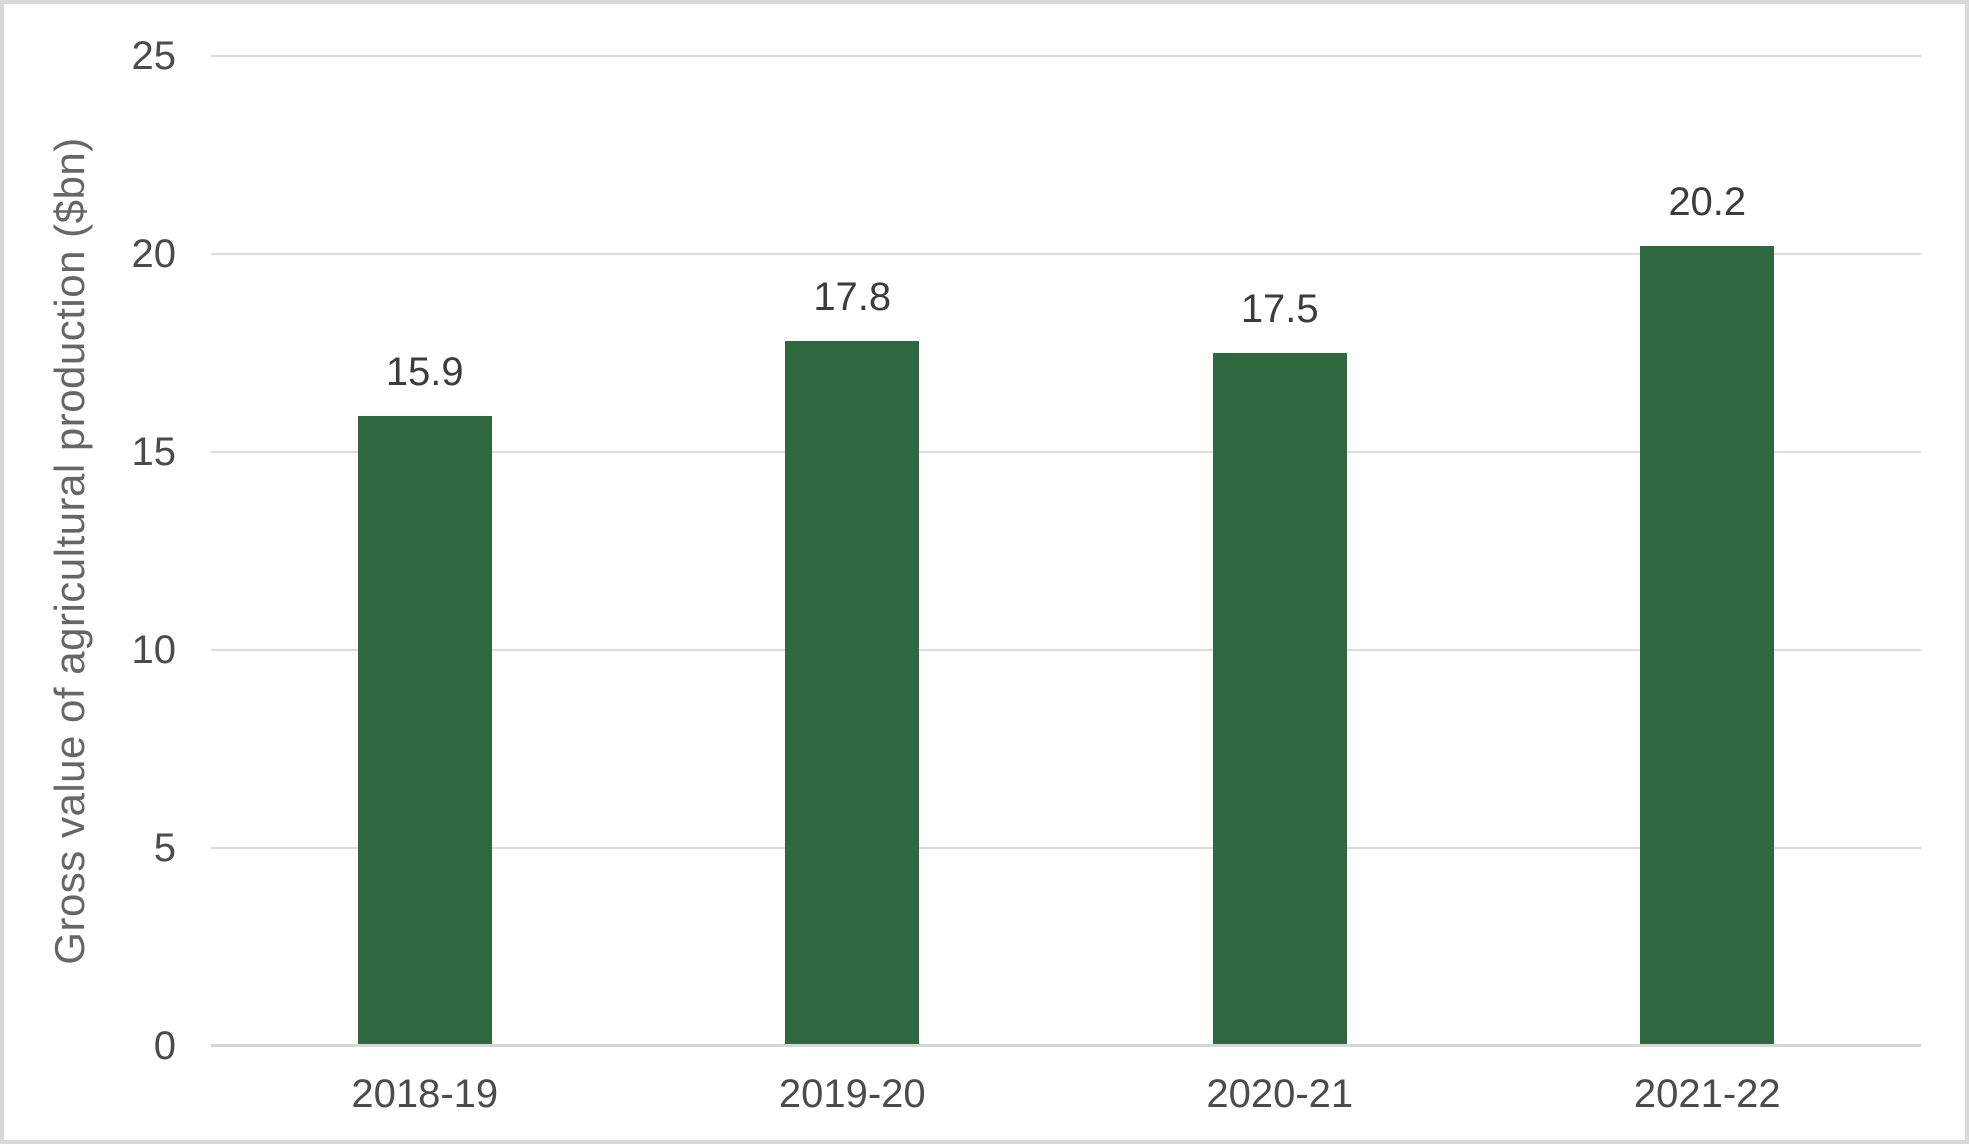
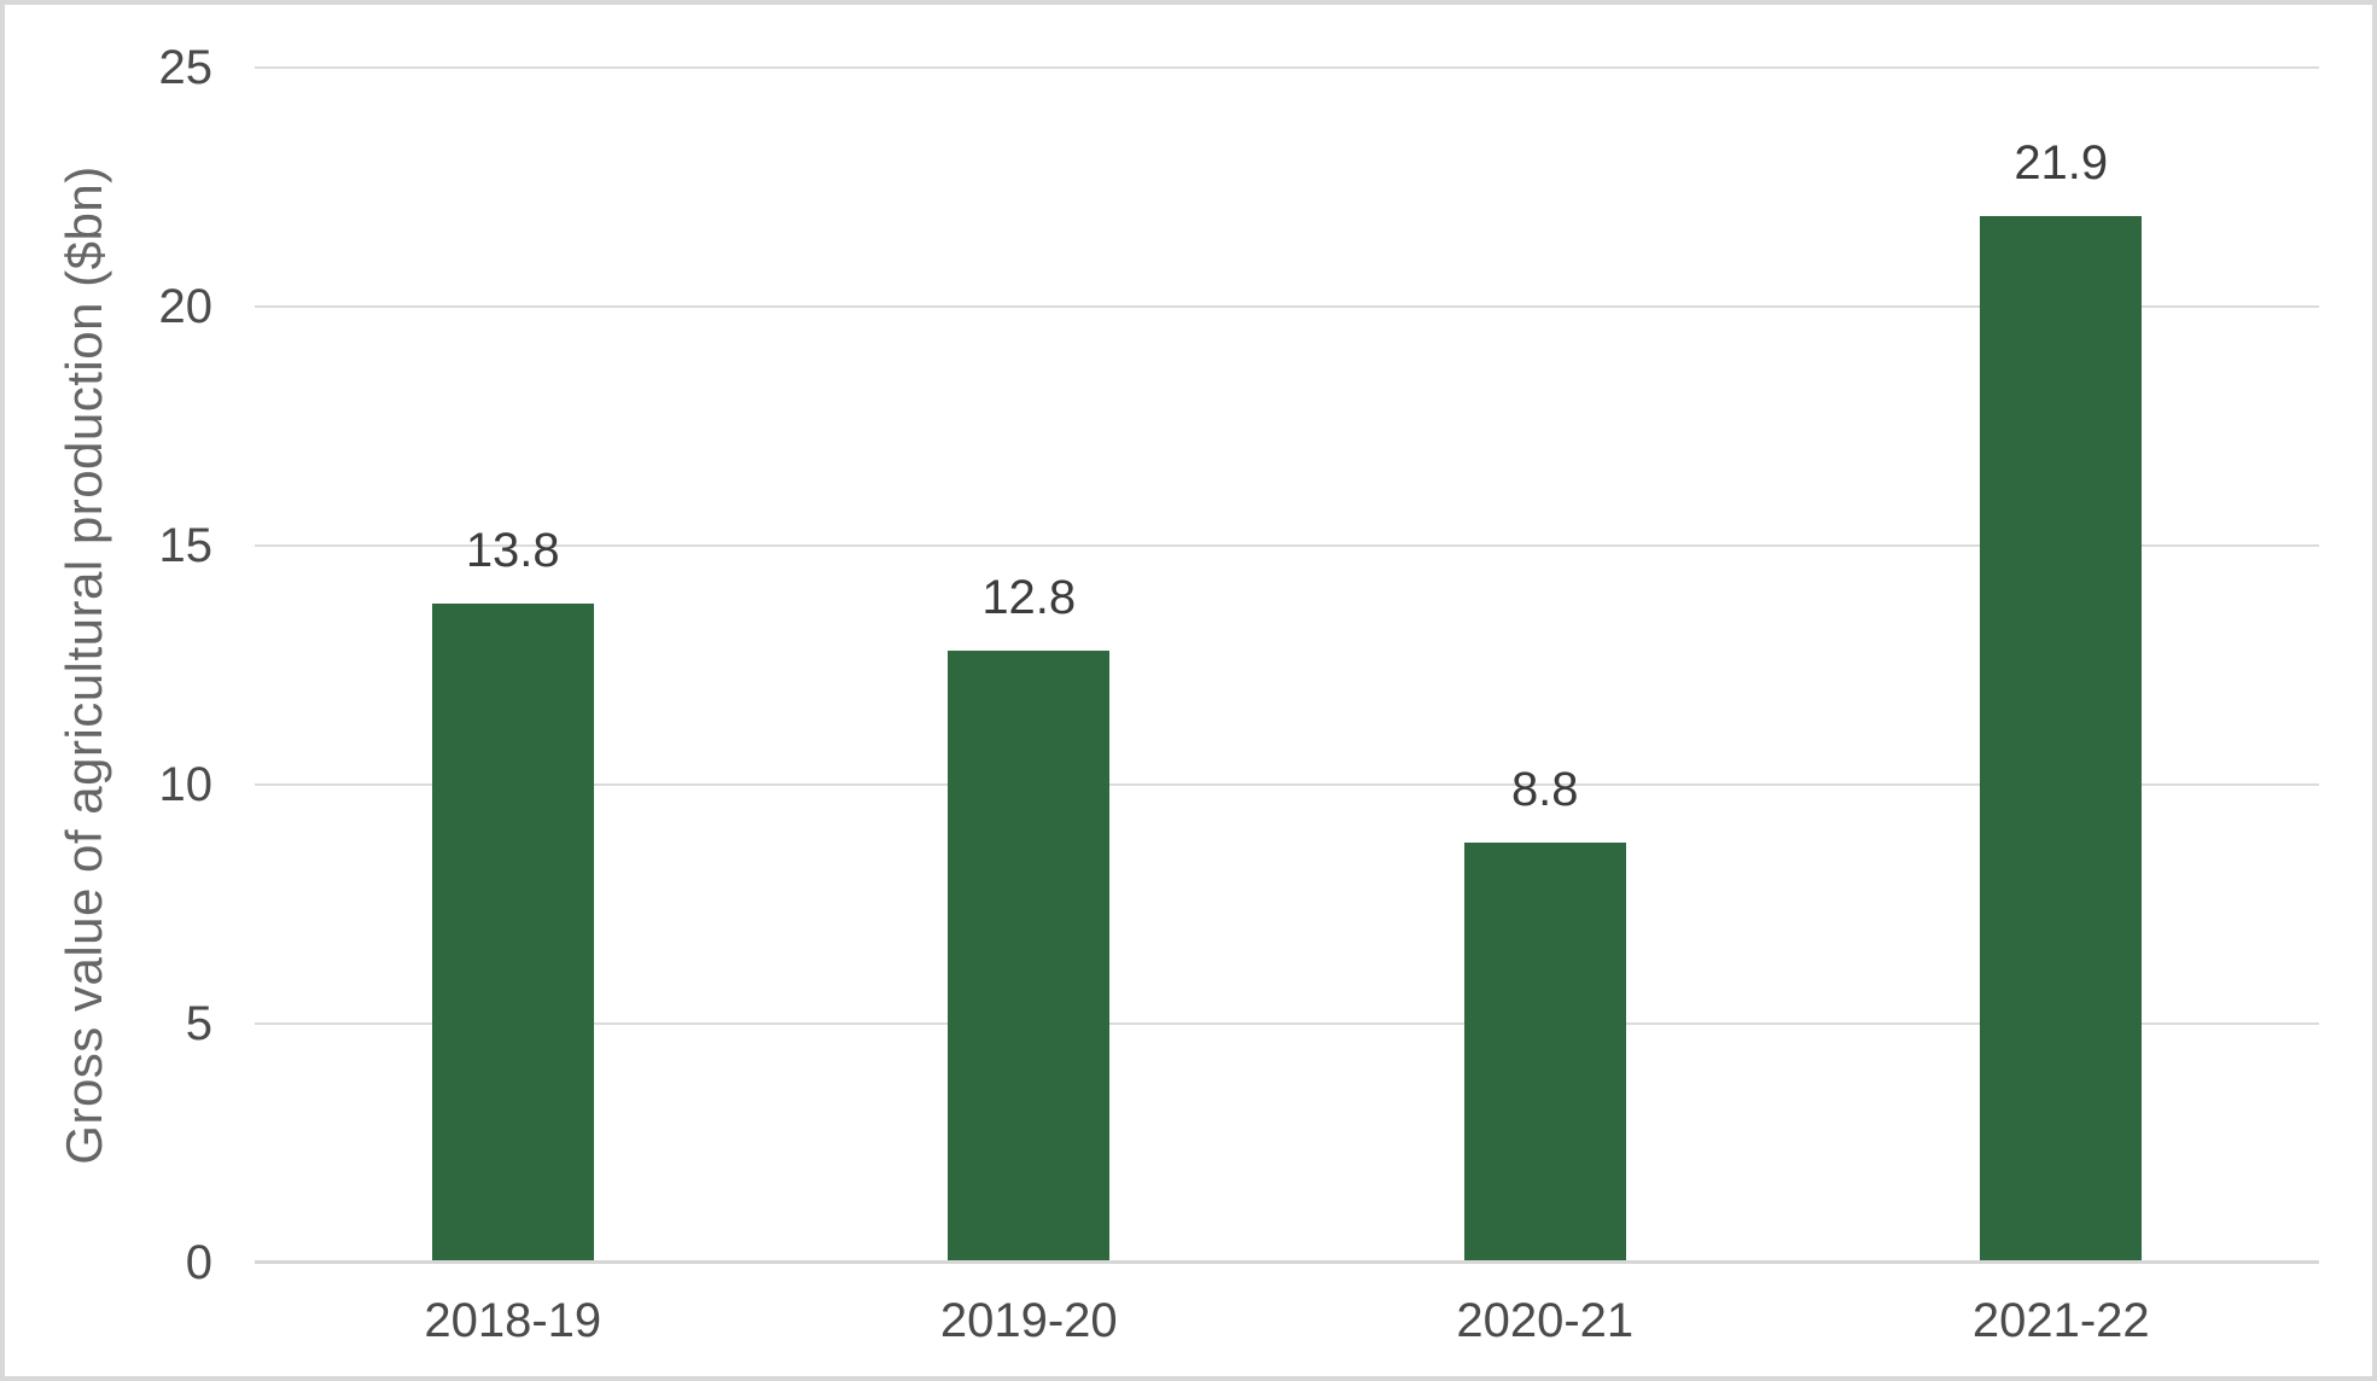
2018-19: 15.9 -> 13.8
2019-20: 17.8 -> 12.8
2020-21: 17.5 -> 8.8
2021-22: 20.2 -> 21.9
